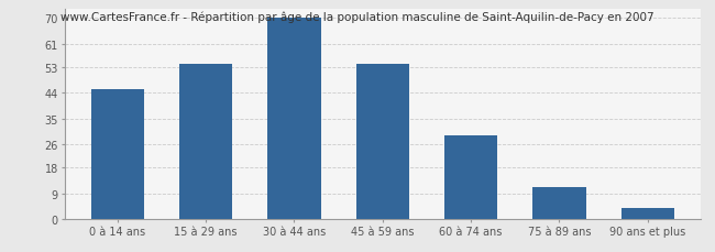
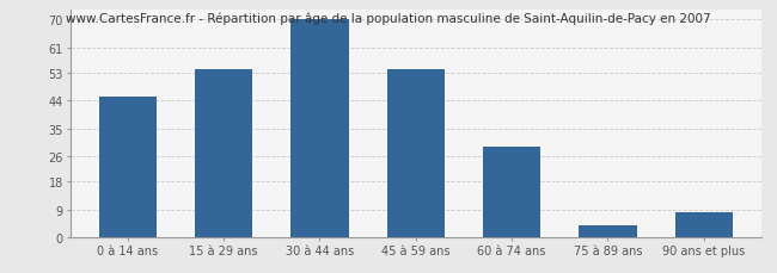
75 à 89 ans: 11 -> 4
90 ans et plus: 4 -> 8
